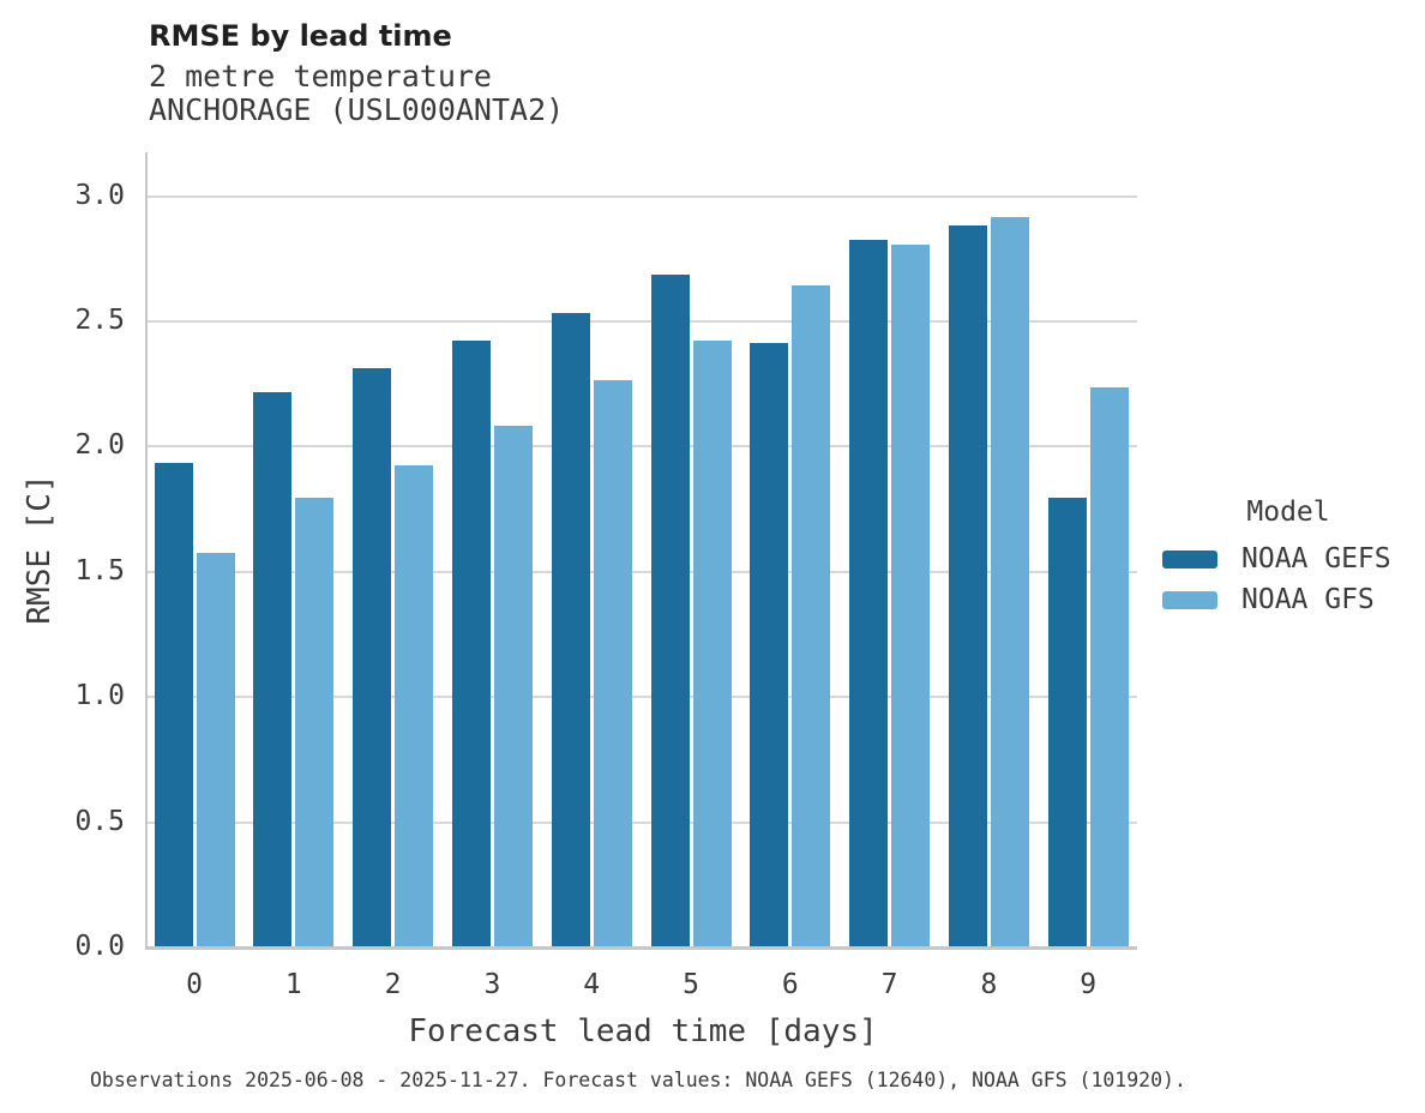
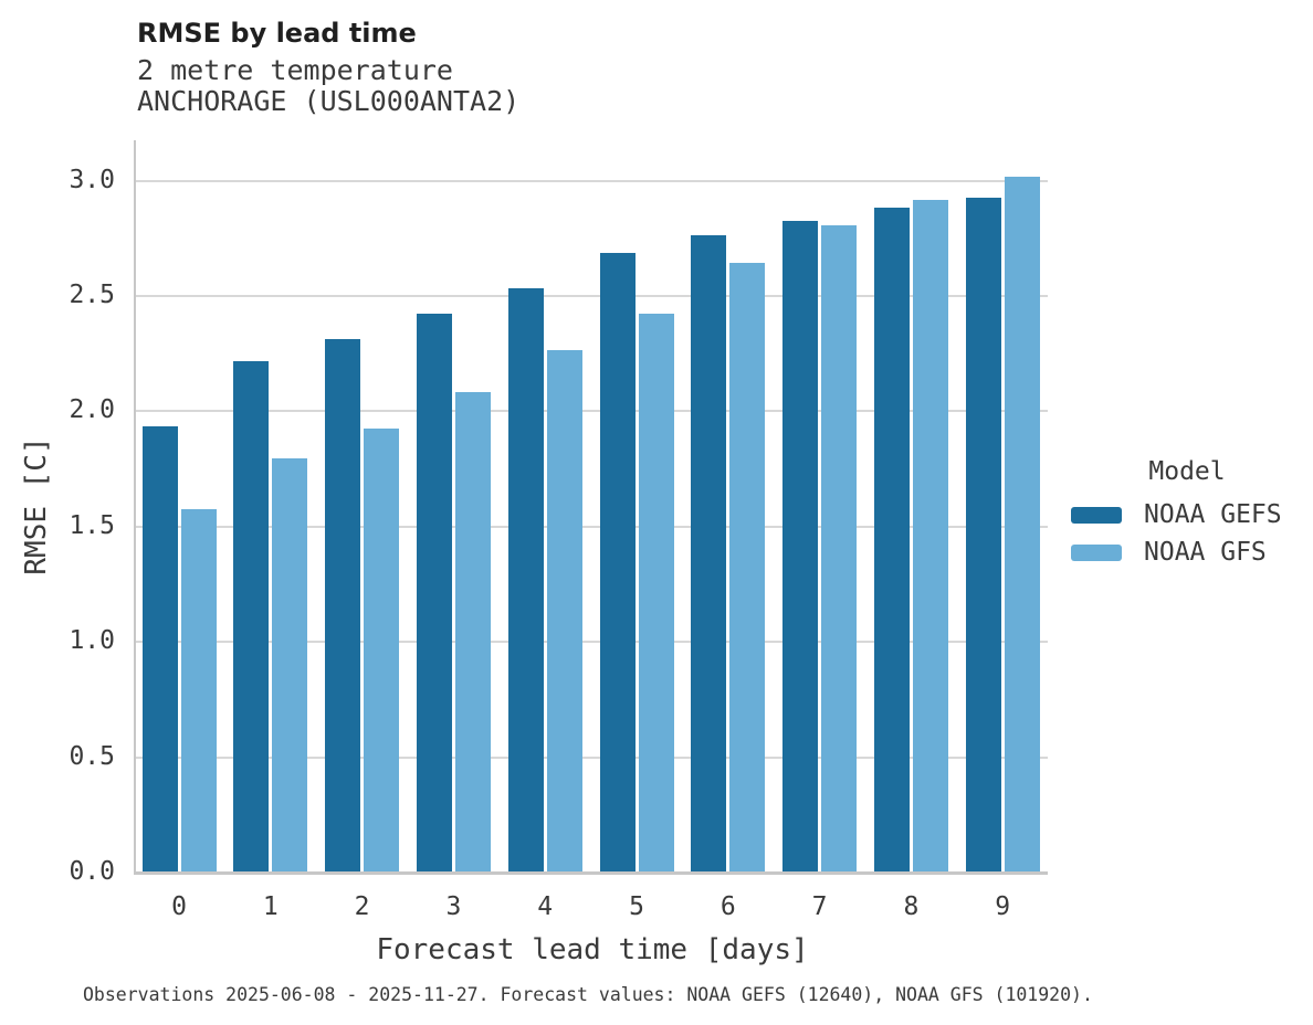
NOAA GEFS/6: 2.41 -> 2.76
NOAA GEFS/9: 1.79 -> 2.92
NOAA GFS/9: 2.23 -> 3.01
